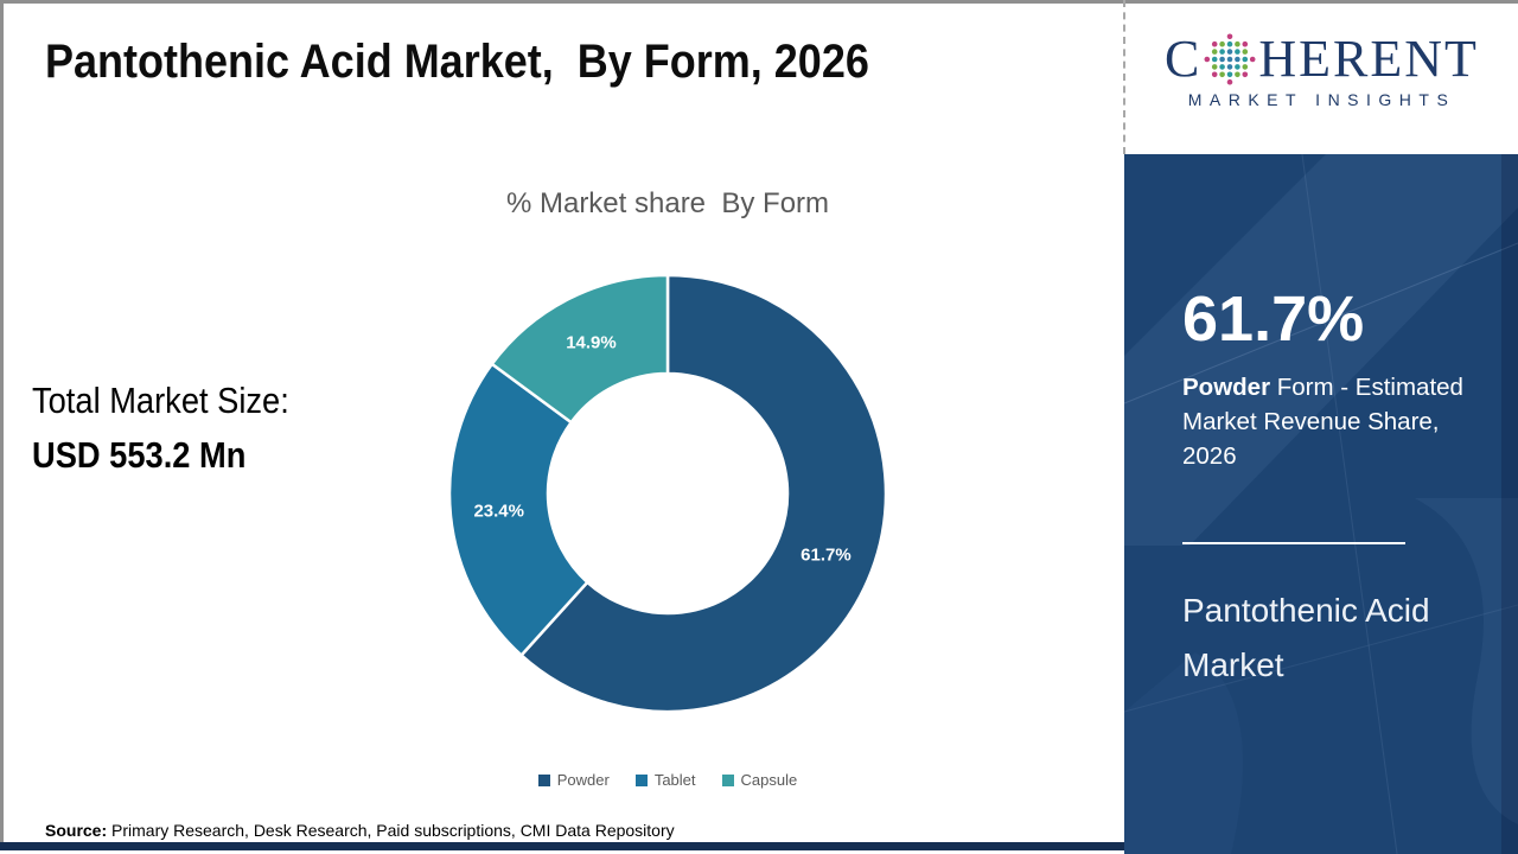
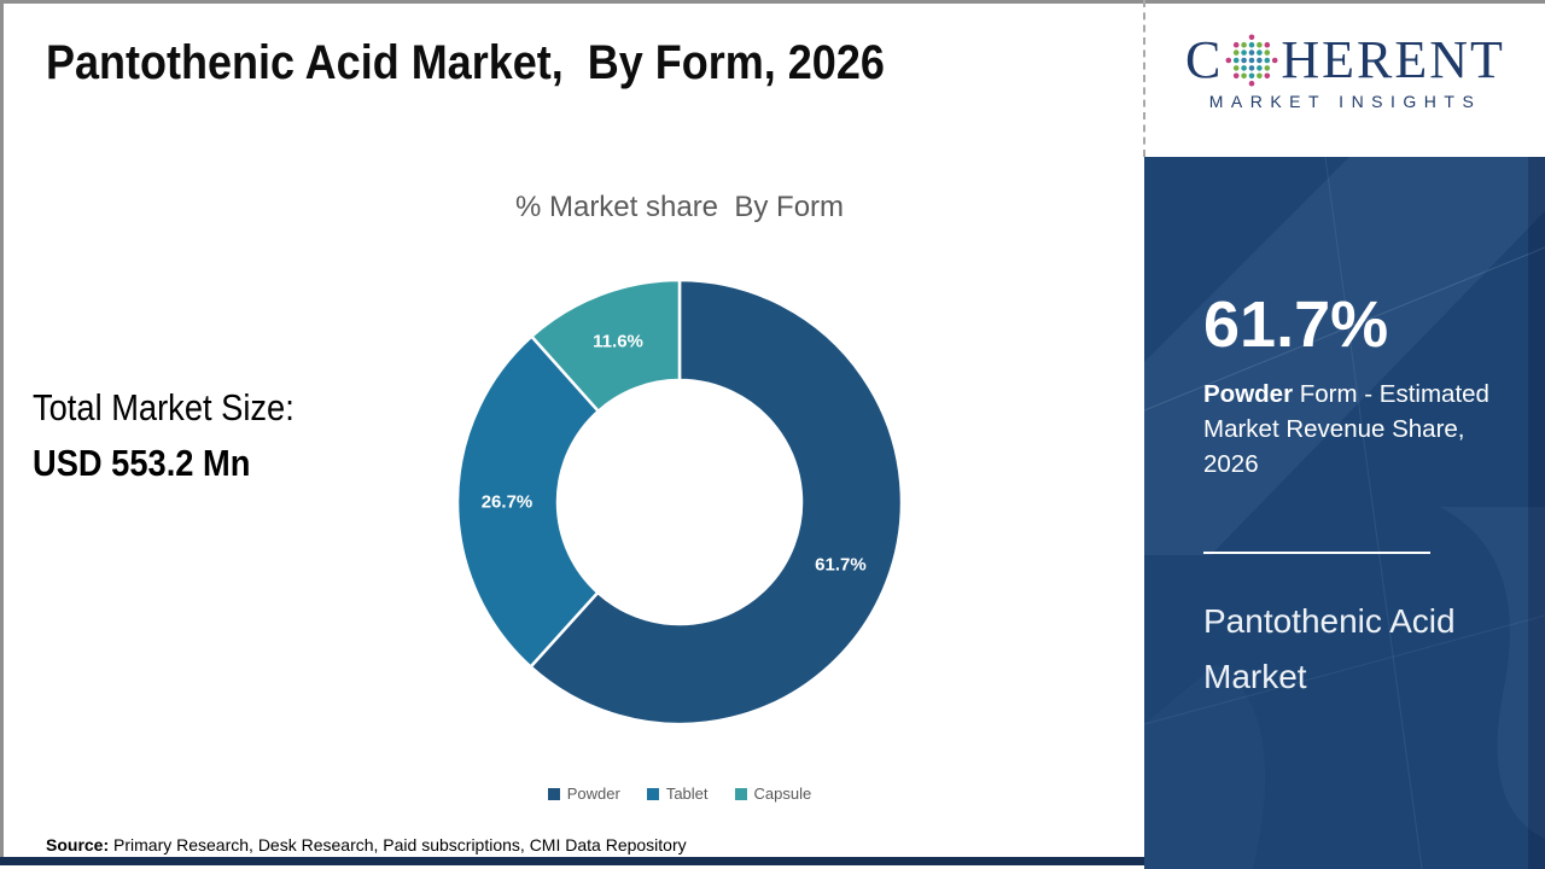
Tablet: 23.4% -> 26.7%
Capsule: 14.9% -> 11.6%
